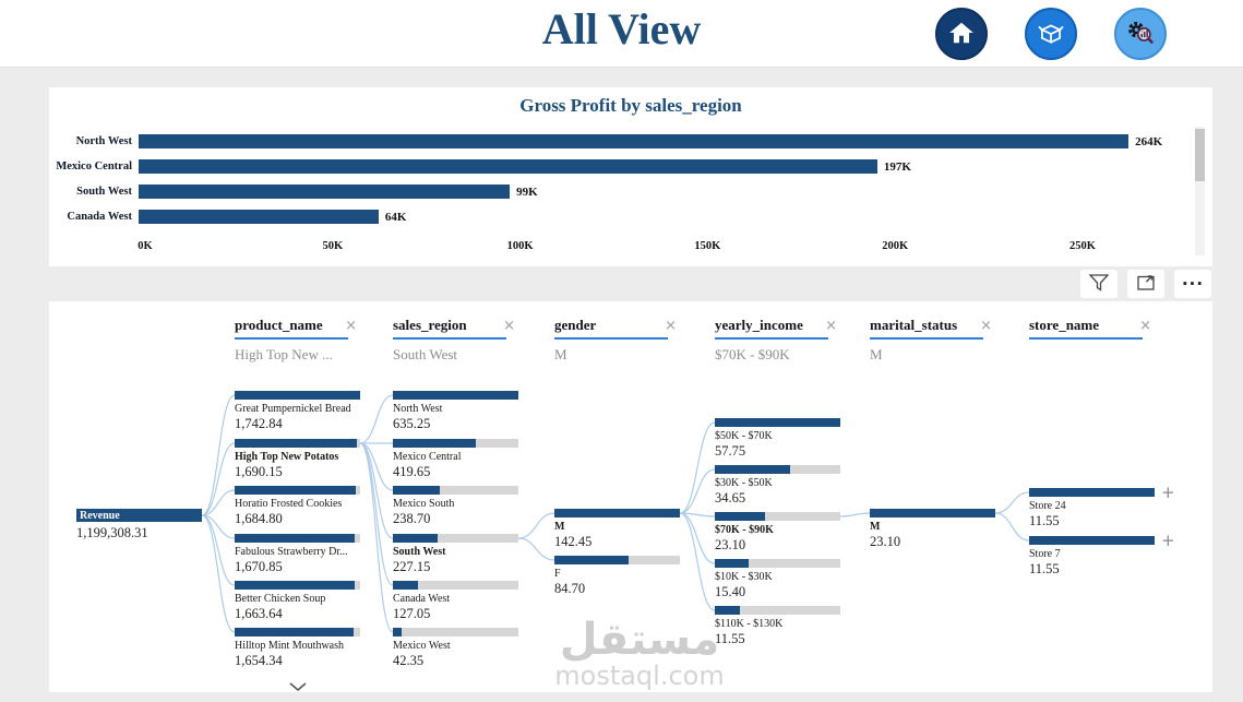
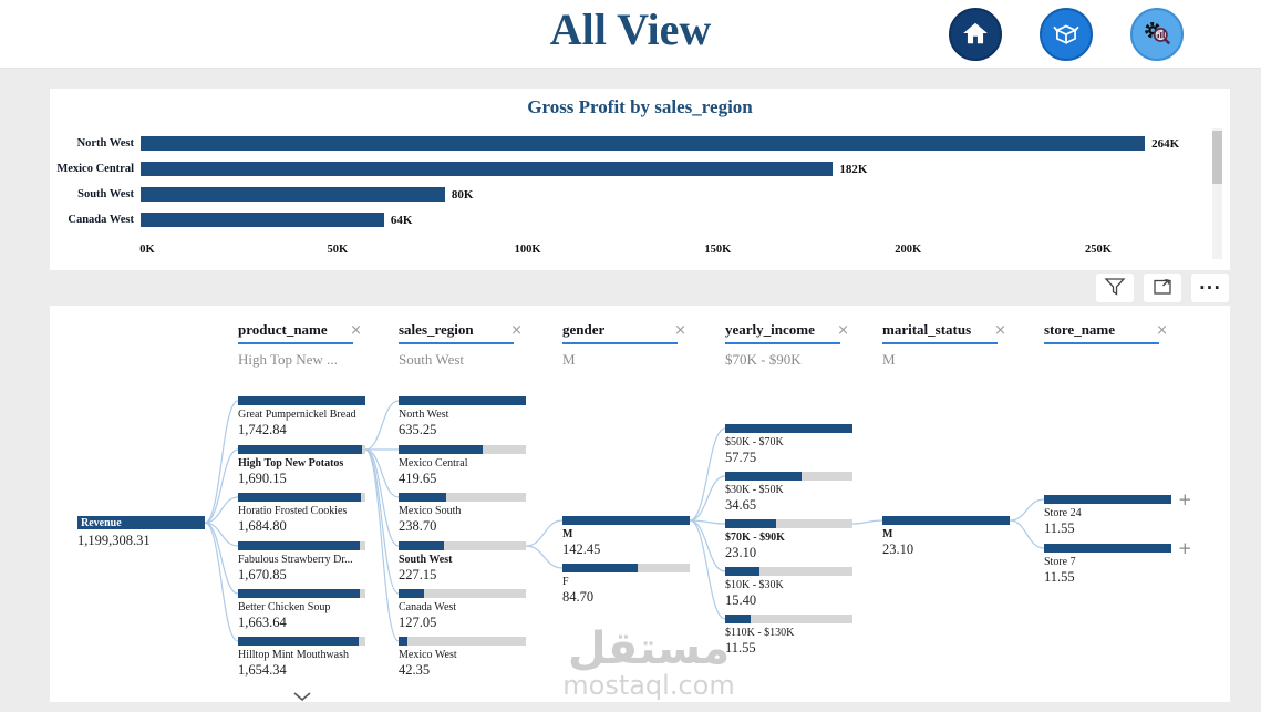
Mexico Central: 197K -> 182K
South West: 99K -> 80K
